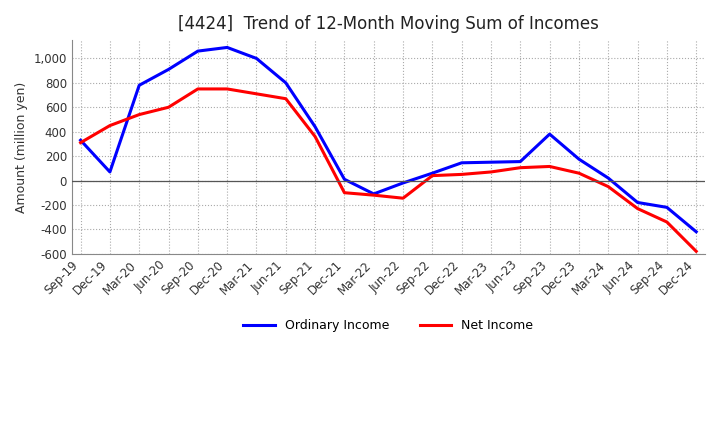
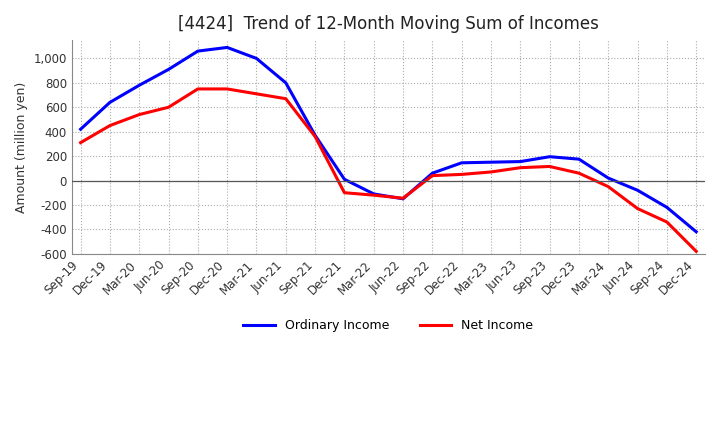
Ordinary Income/Sep-19: 330 -> 420
Ordinary Income/Dec-19: 70 -> 640
Ordinary Income/Sep-21: 440 -> 370
Ordinary Income/Jun-22: -20 -> -150
Ordinary Income/Sep-23: 380 -> 200
Ordinary Income/Jun-24: -180 -> -80
